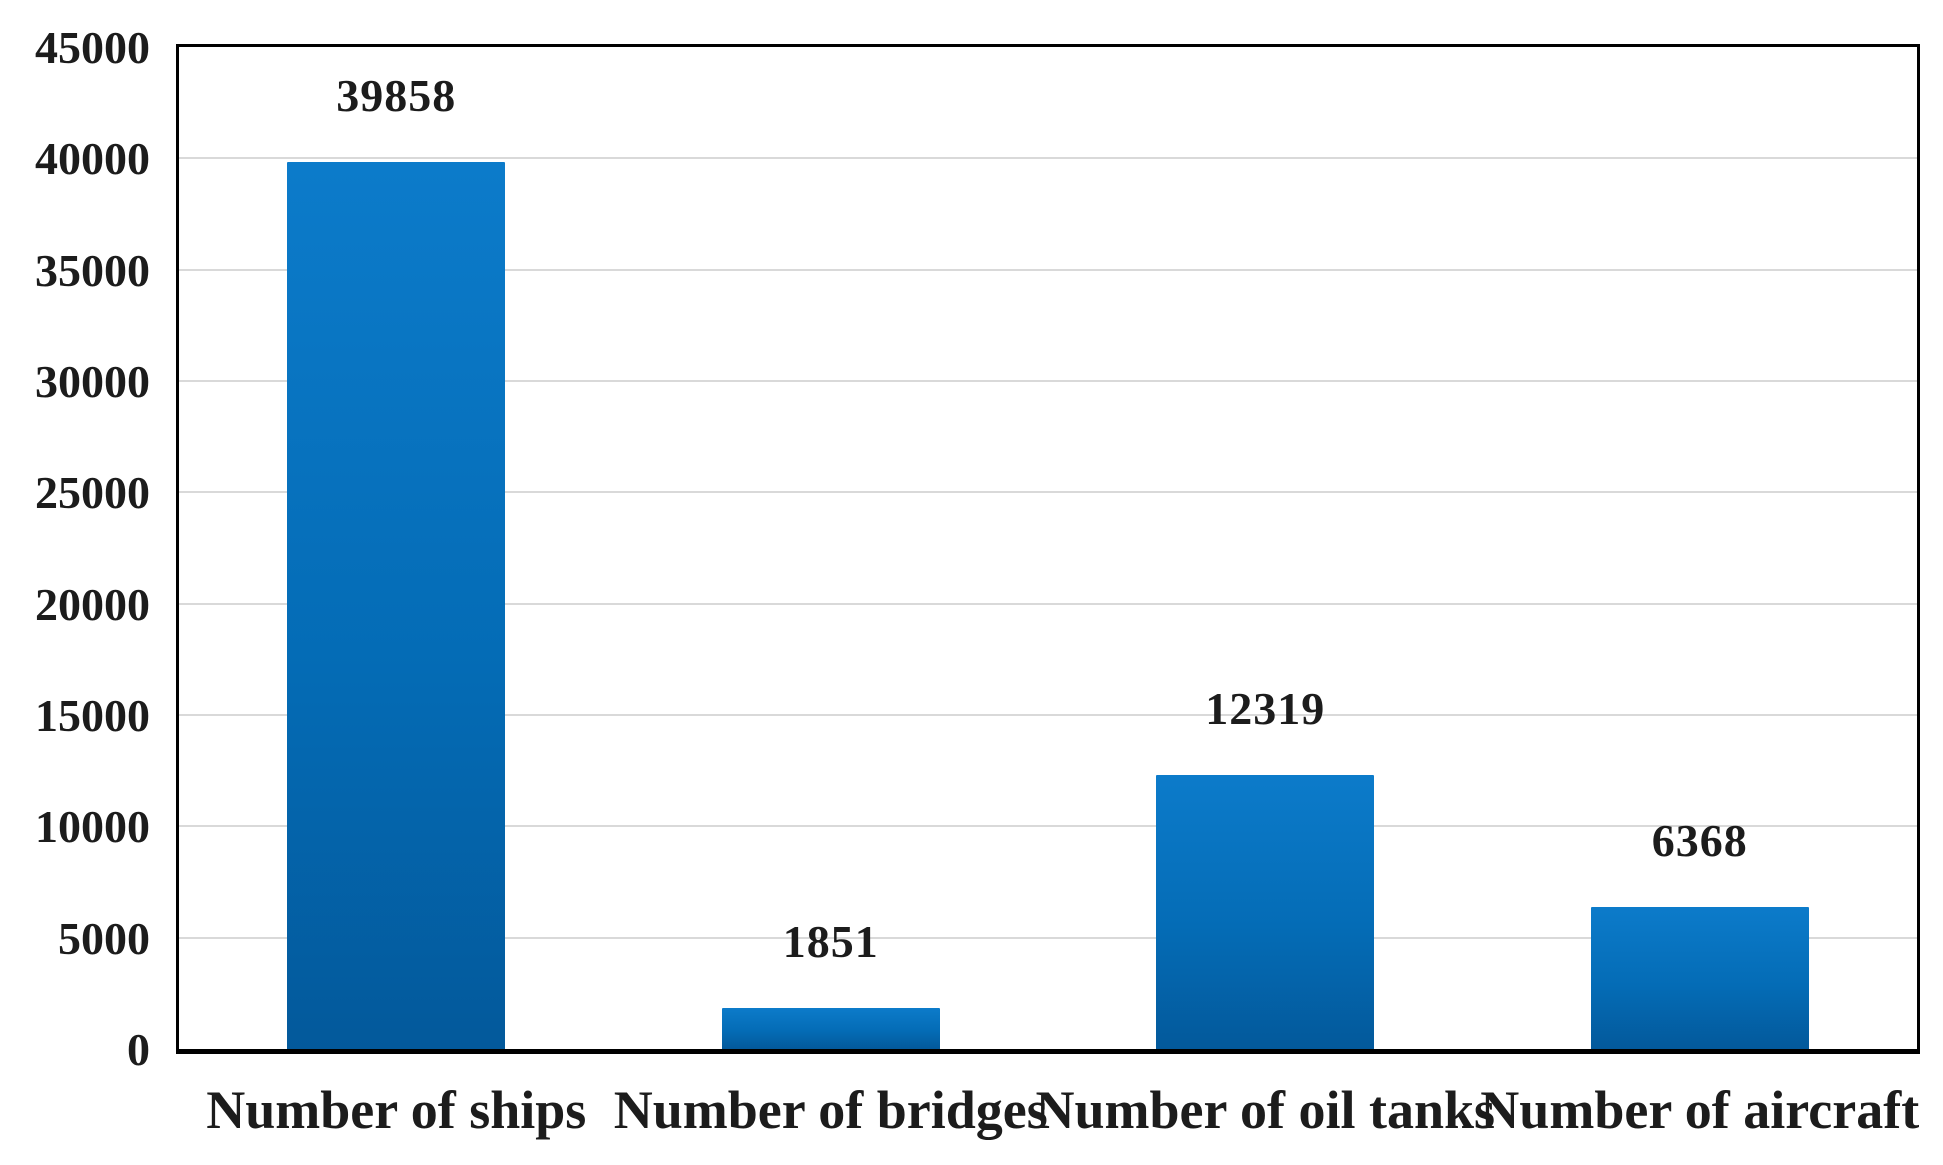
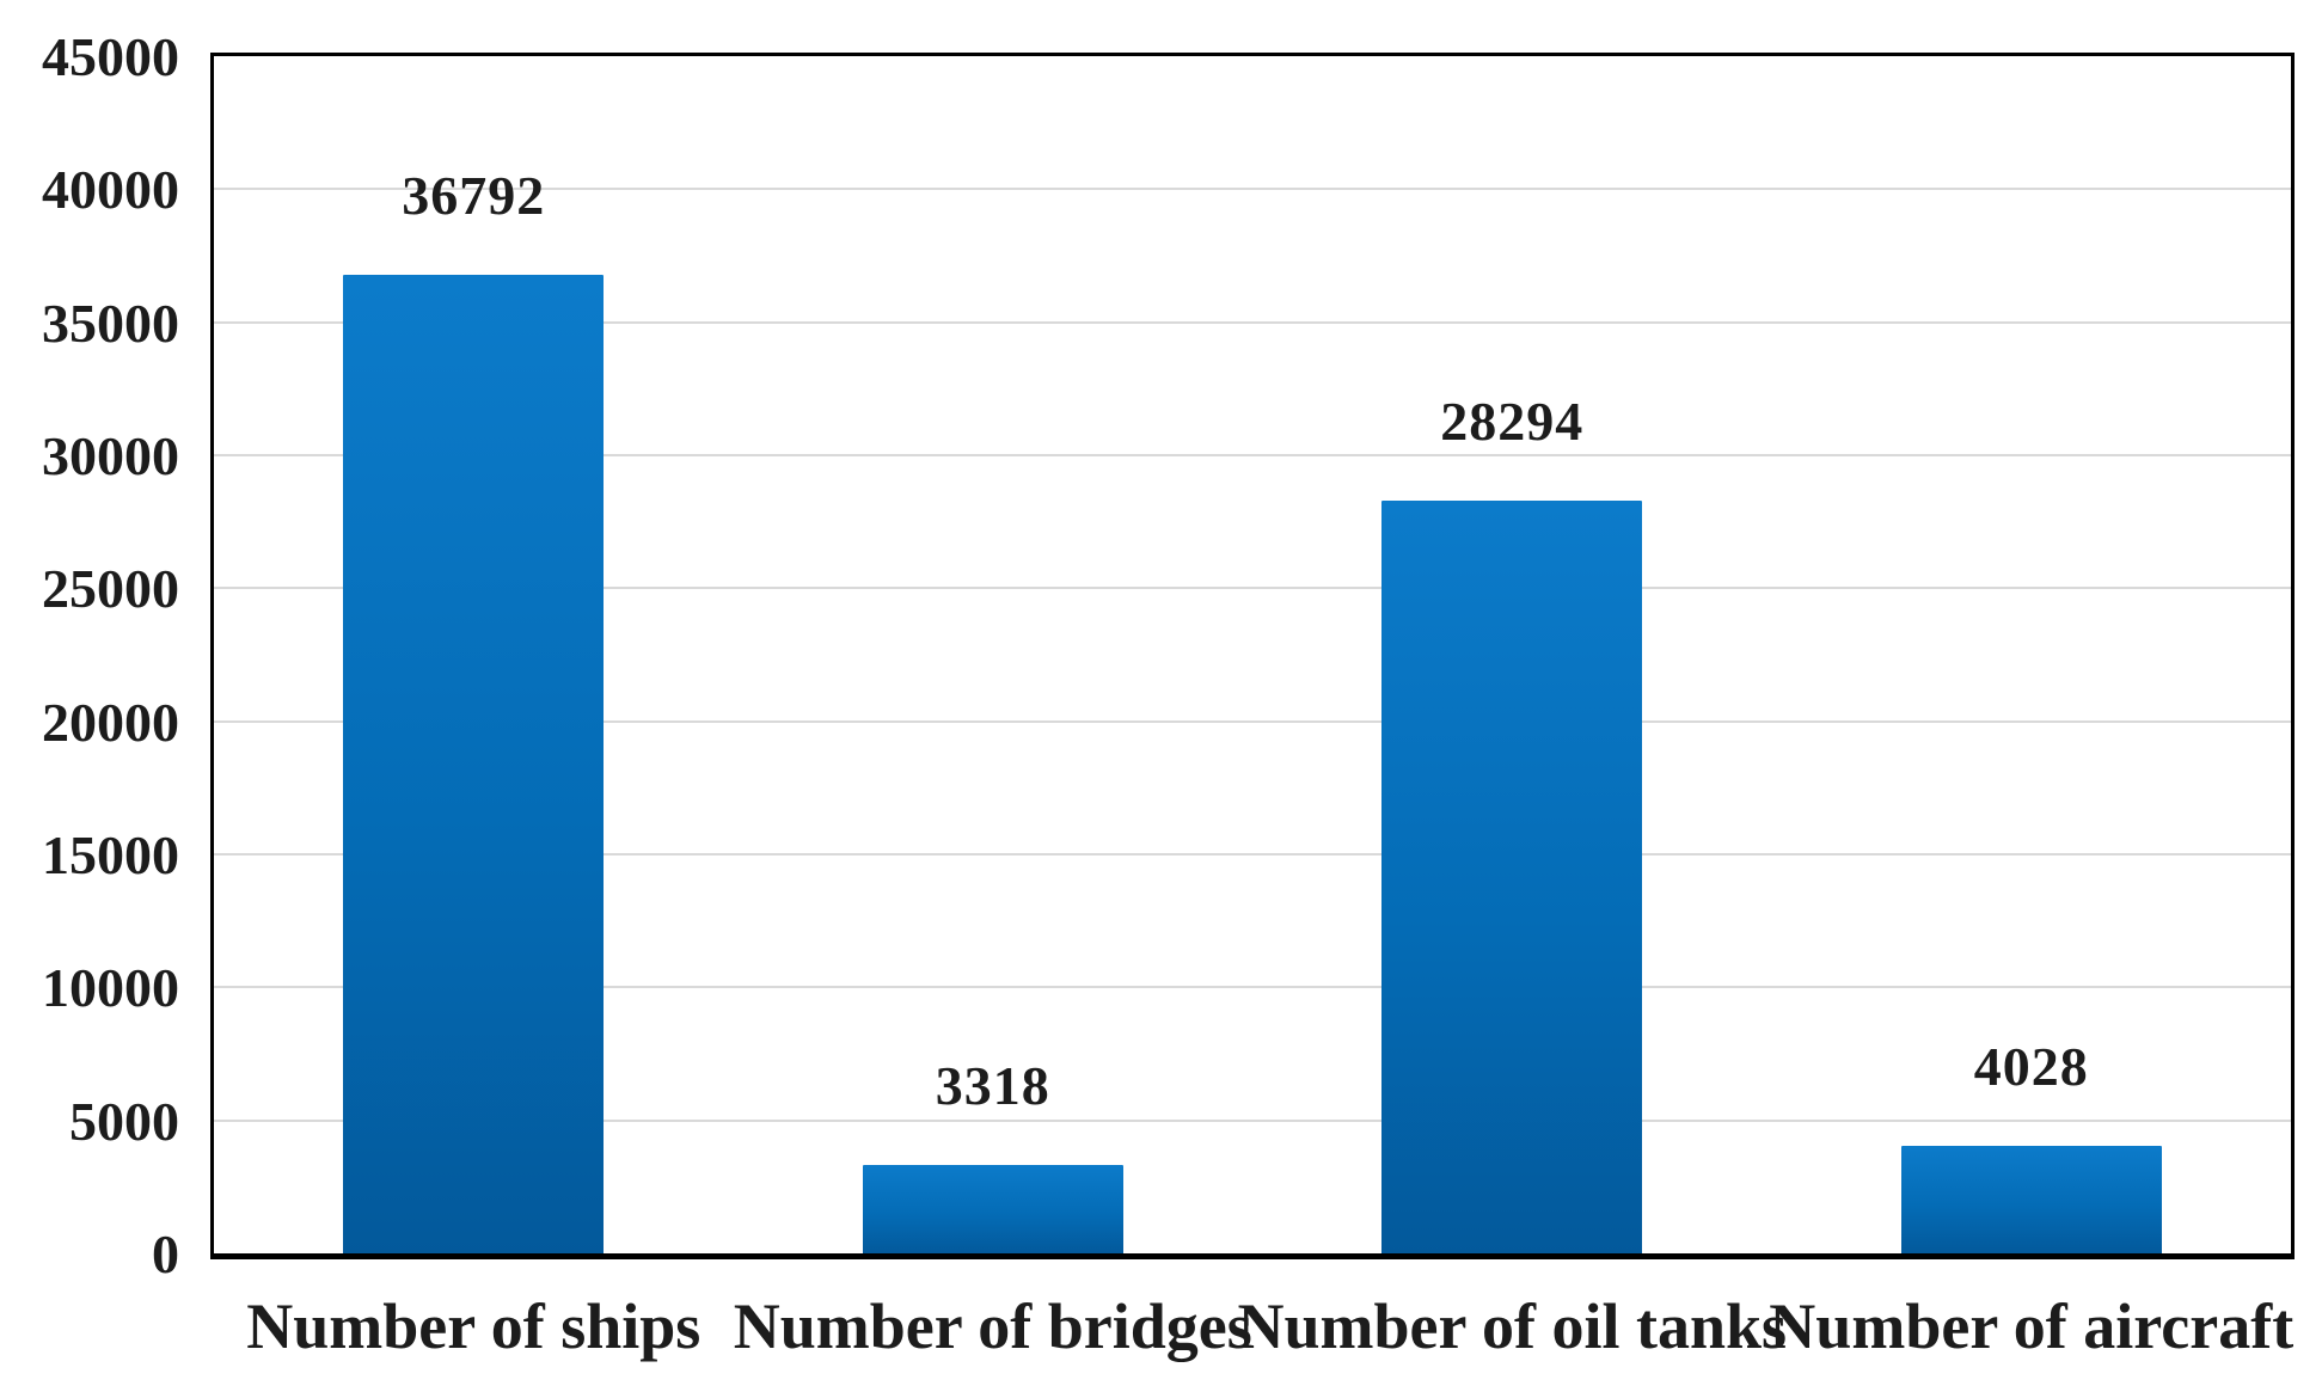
Number of ships: 39858 -> 36792
Number of bridges: 1851 -> 3318
Number of oil tanks: 12319 -> 28294
Number of aircraft: 6368 -> 4028
